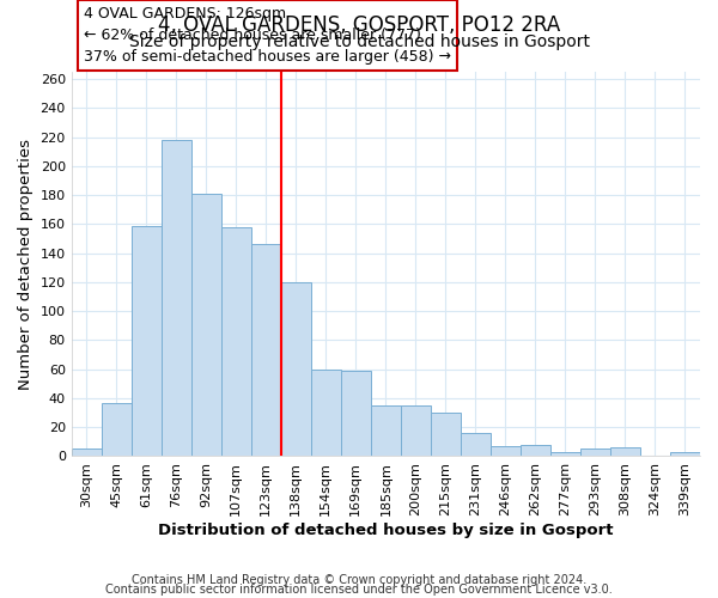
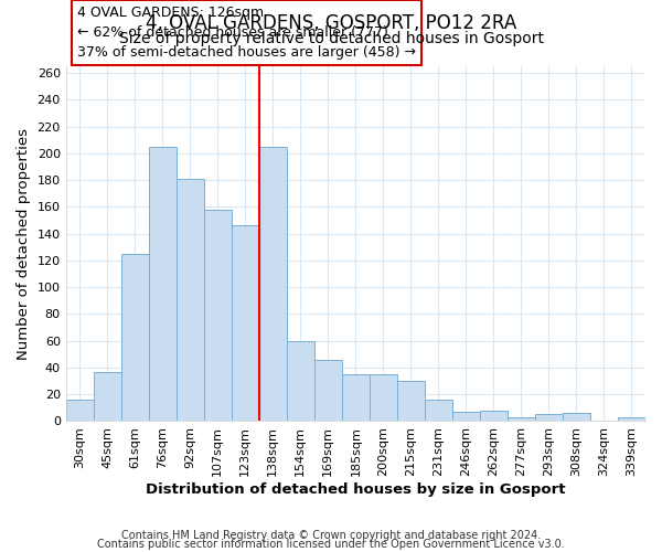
30sqm: 5 -> 16
61sqm: 159 -> 125
76sqm: 218 -> 205
138sqm: 120 -> 205
169sqm: 59 -> 46
